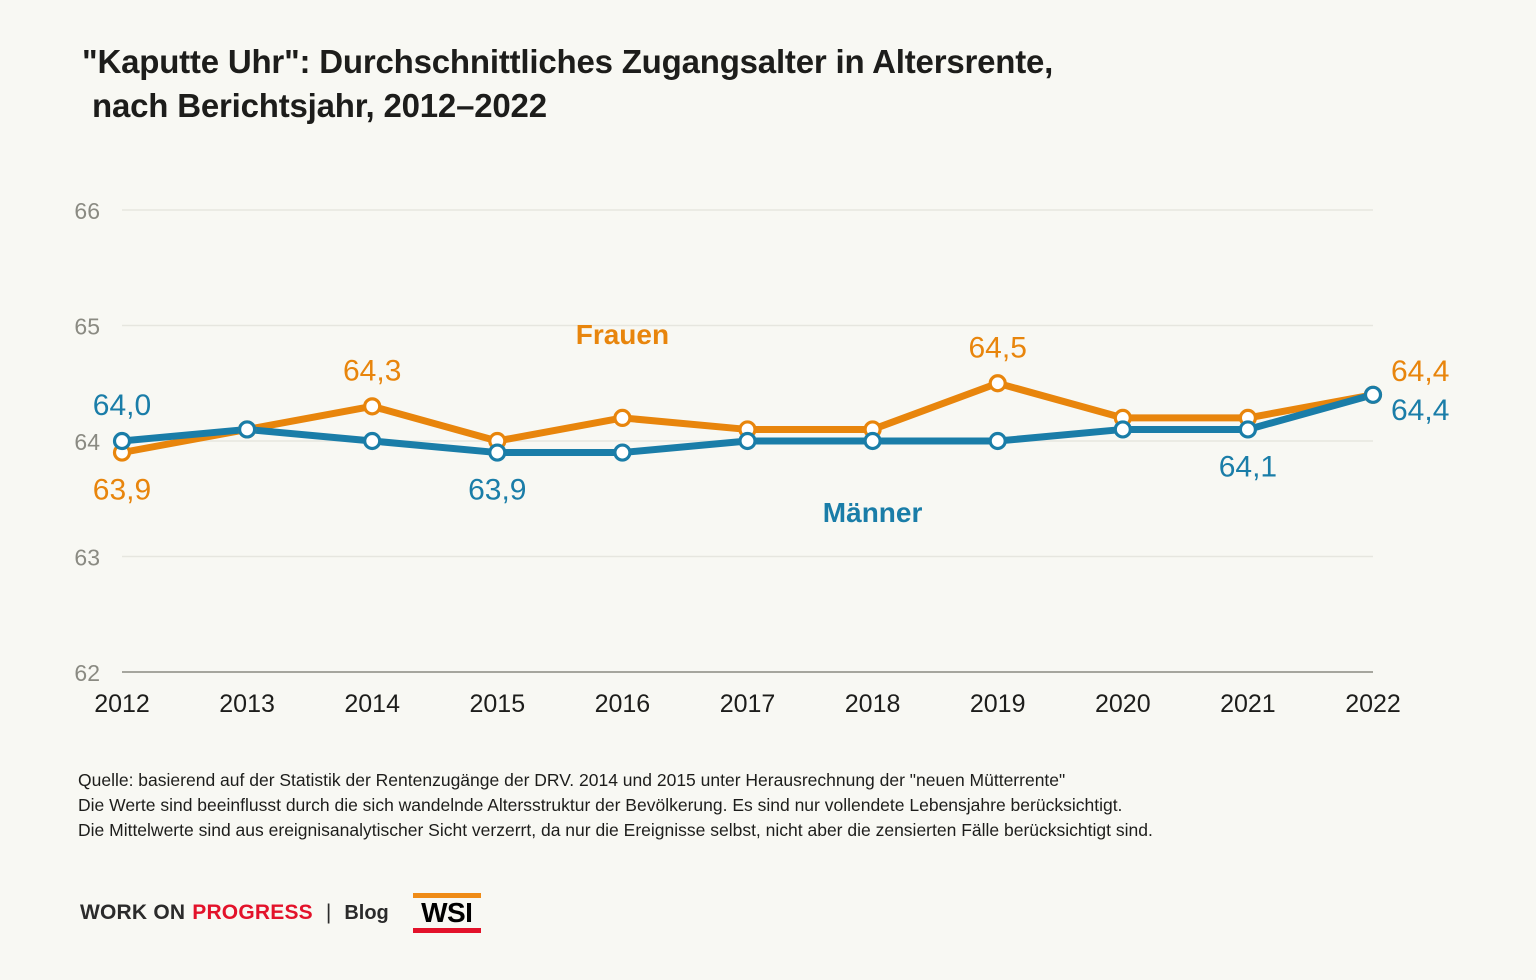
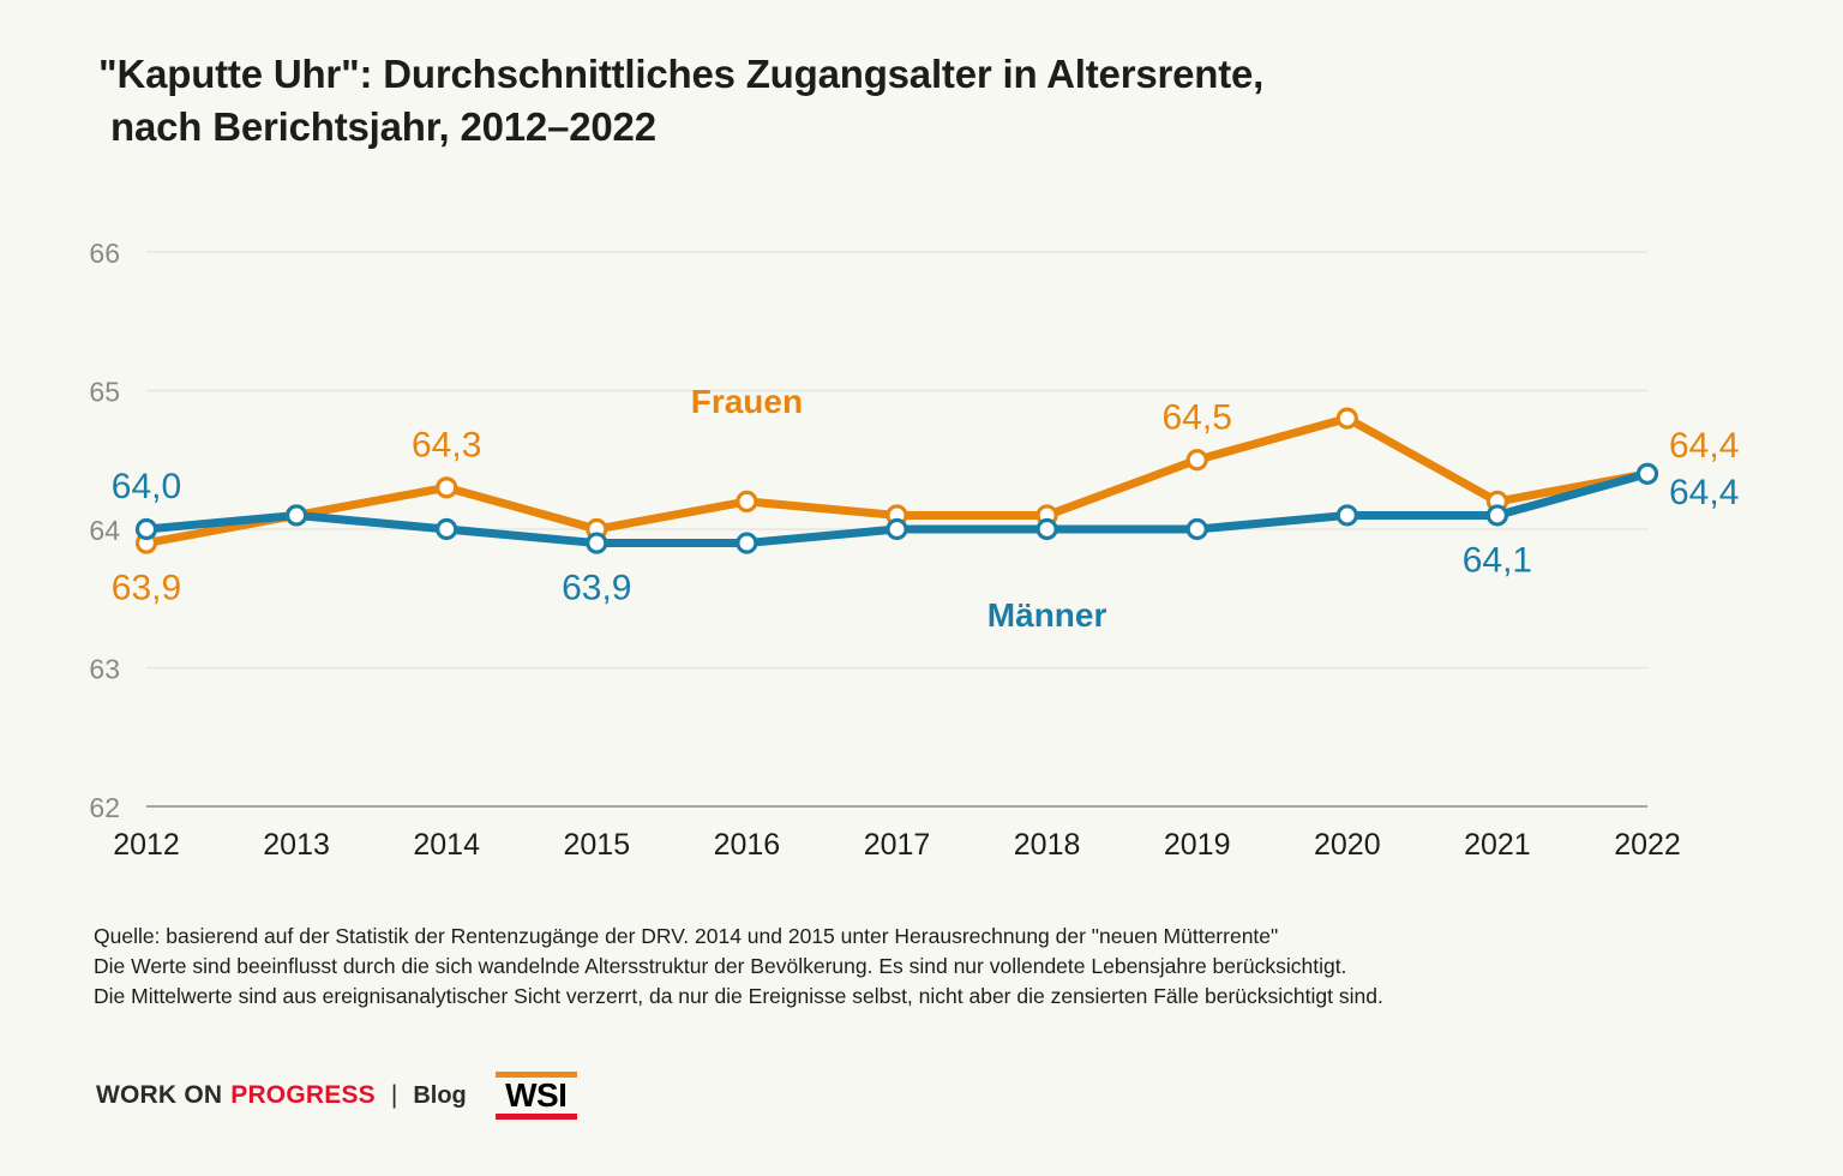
Frauen/2020: 64.2 -> 64.8
